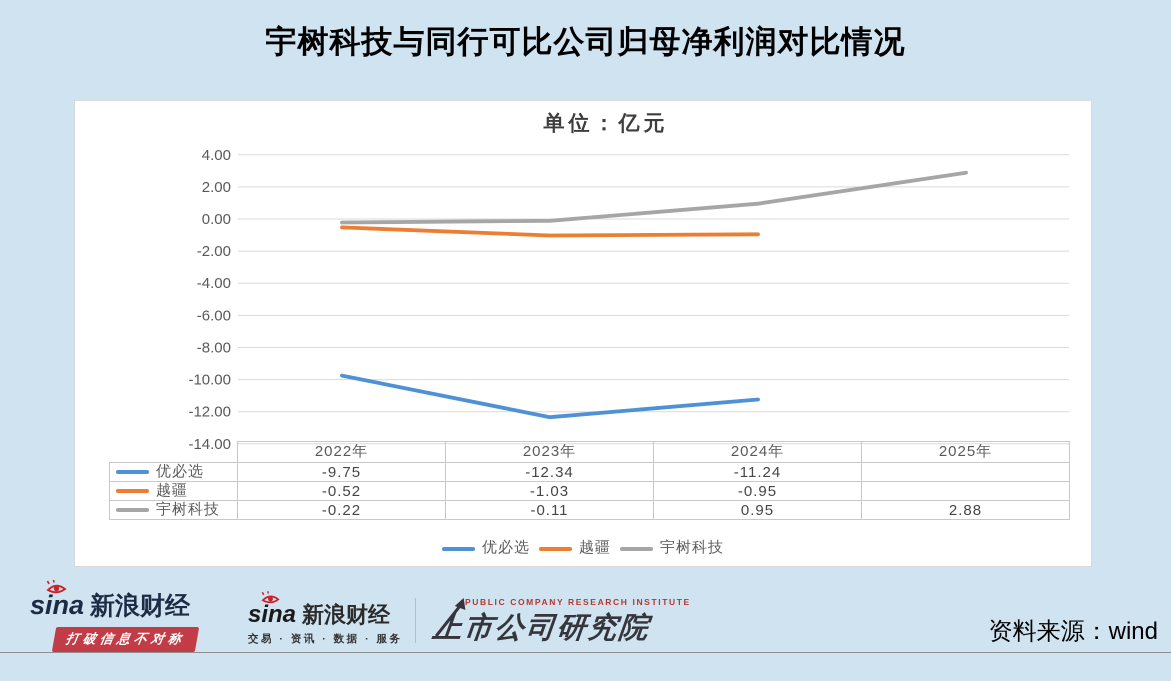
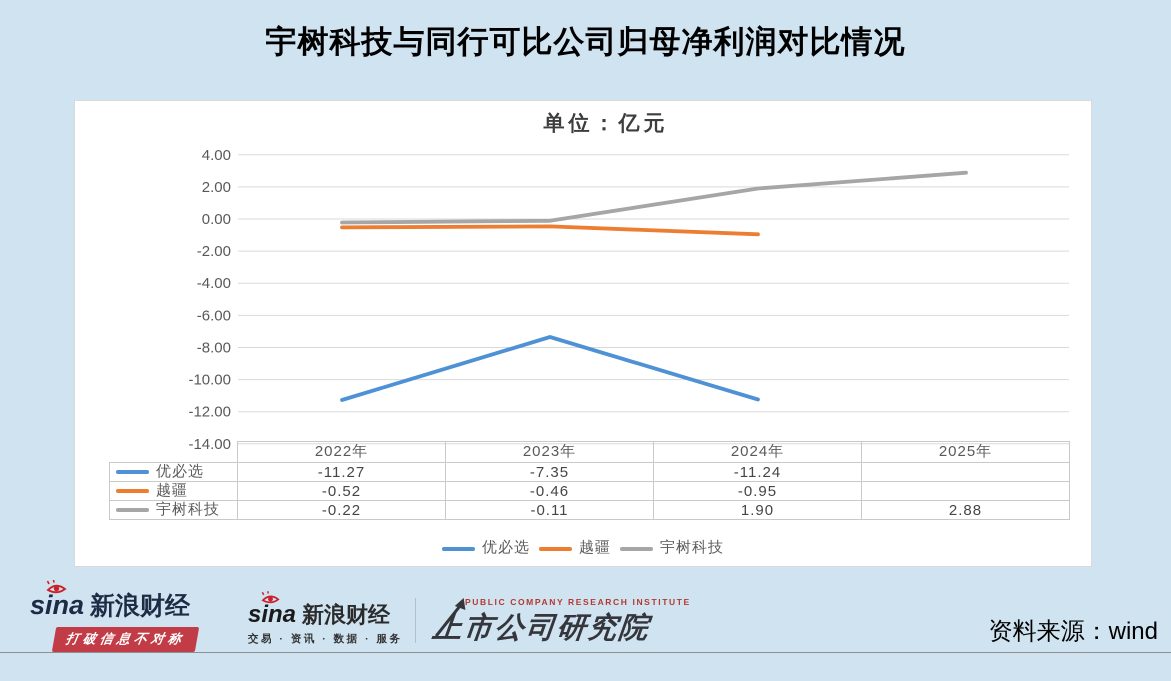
优必选/2022年: -9.75 -> -11.27
优必选/2023年: -12.34 -> -7.35
越疆/2023年: -1.03 -> -0.46
宇树科技/2024年: 0.95 -> 1.90
